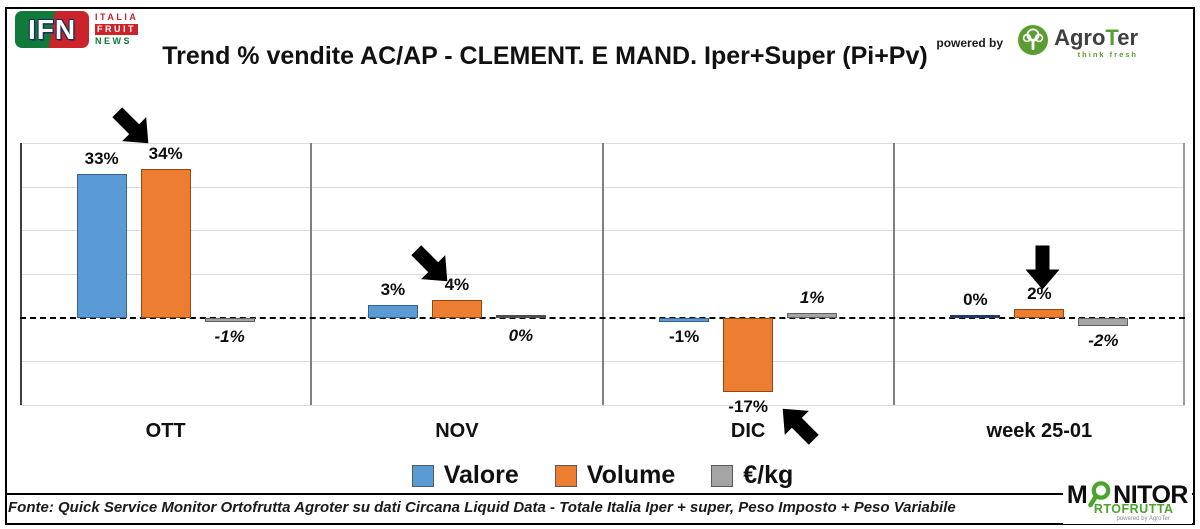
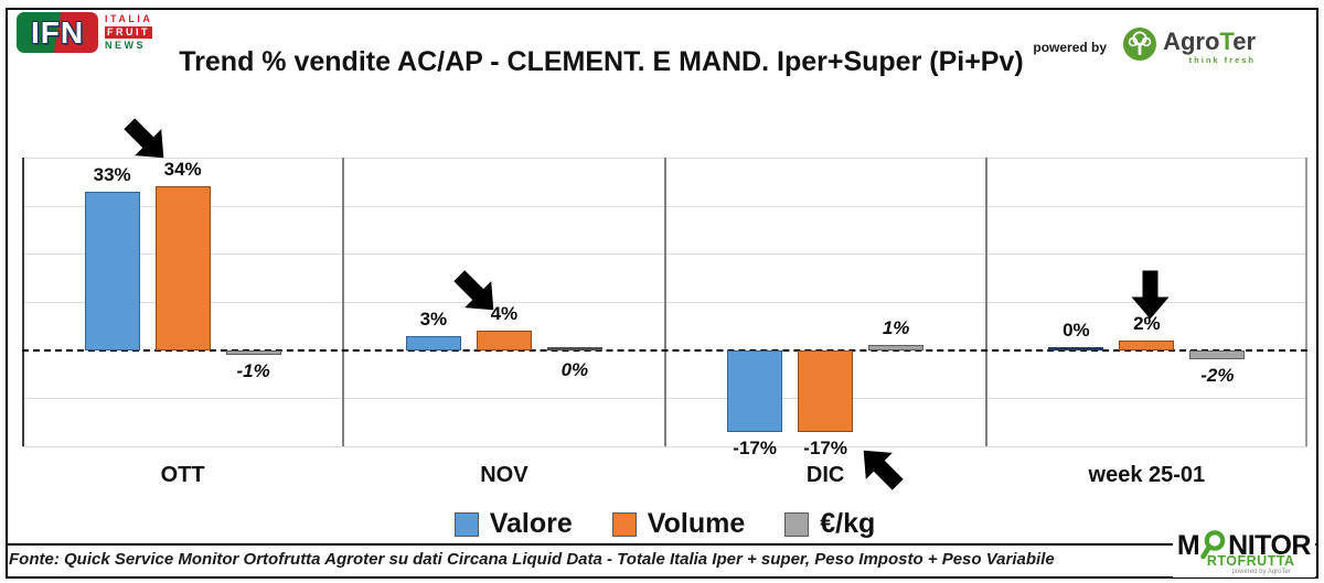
Valore/DIC: -1% -> -17%
